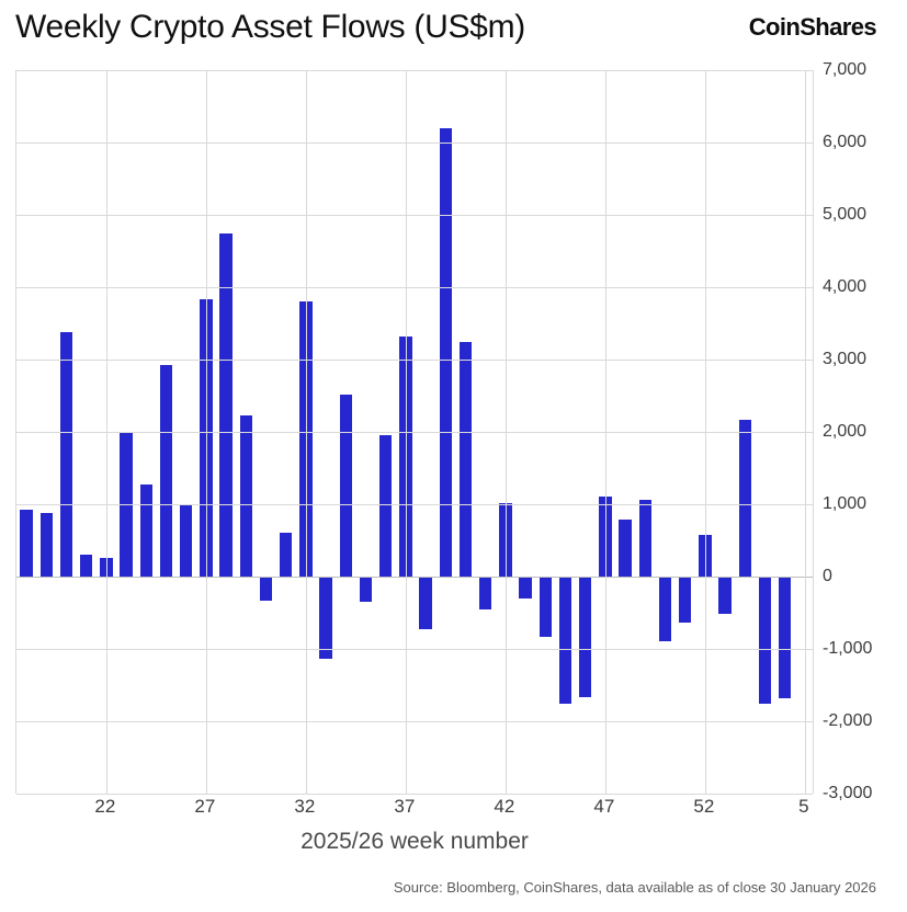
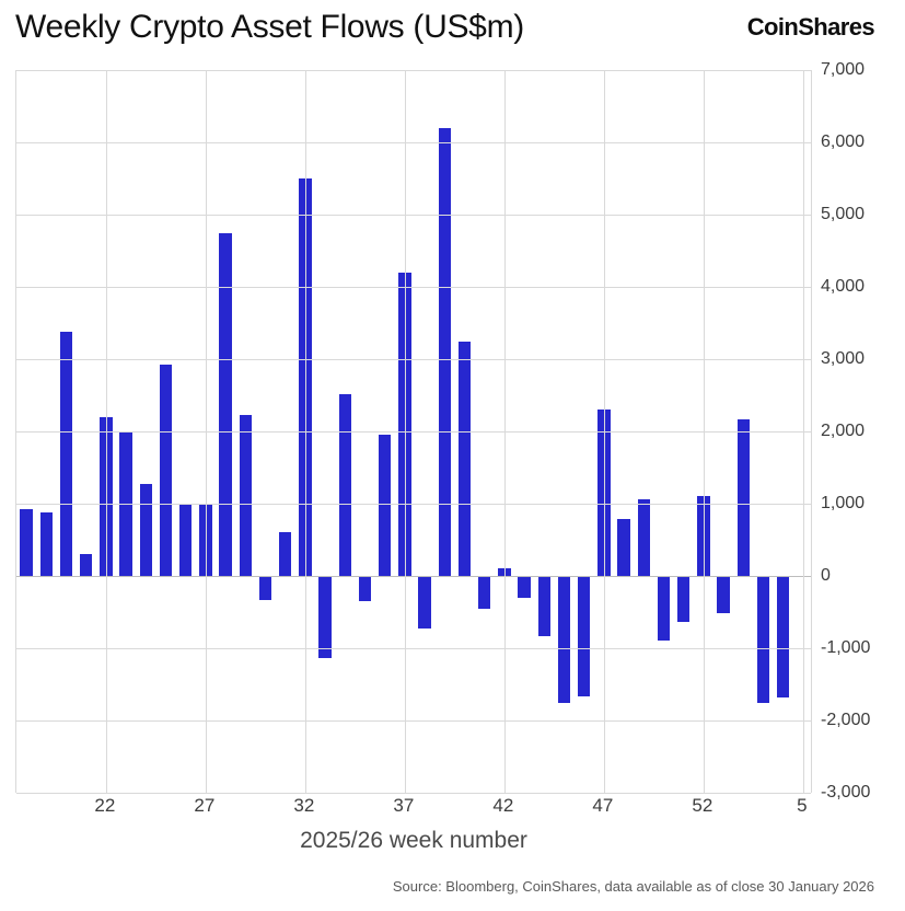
22: 300 -> 2200
27: 3800 -> 1000
32: 3800 -> 5500
37: 3300 -> 4200
42: 1000 -> 100
47: 1100 -> 2300
52: 600 -> 1100
